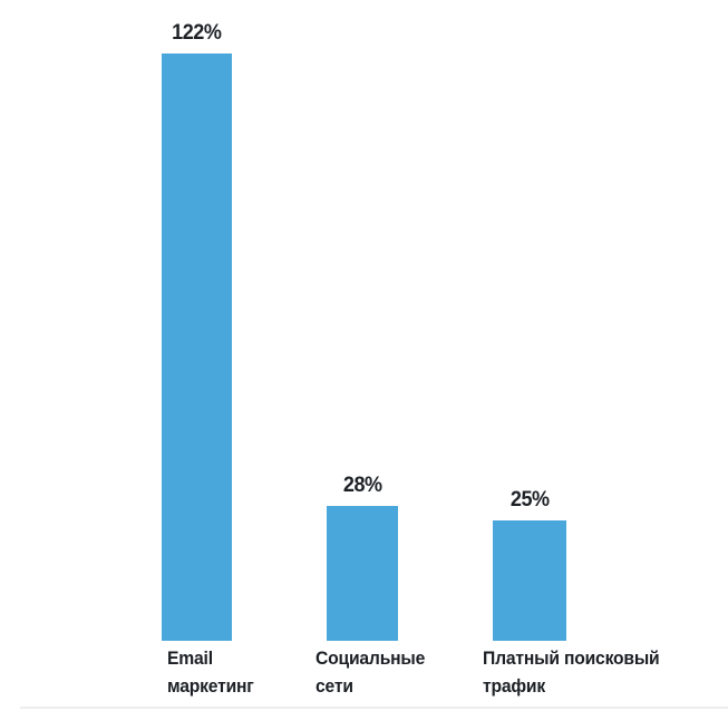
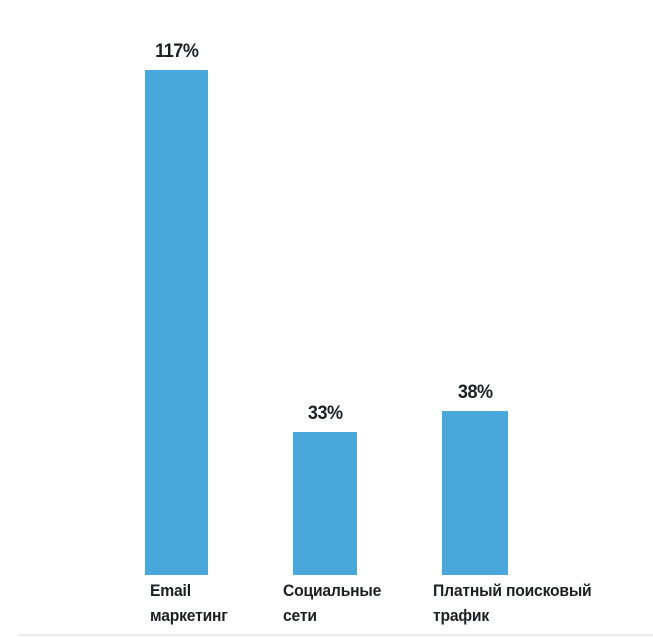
Email маркетинг: 122% -> 117%
Социальные сети: 28% -> 33%
Платный поисковый трафик: 25% -> 38%
